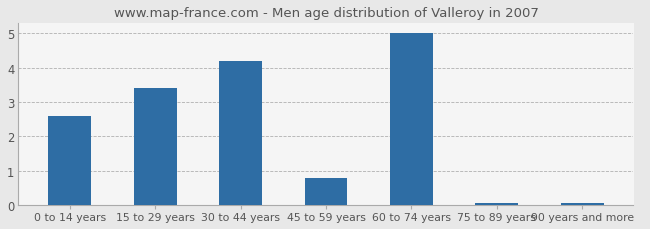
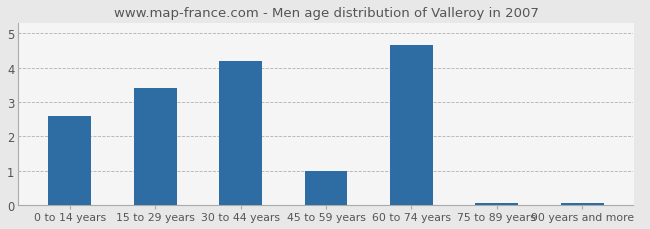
45 to 59 years: 0.80 -> 1.00
60 to 74 years: 5.00 -> 4.65
